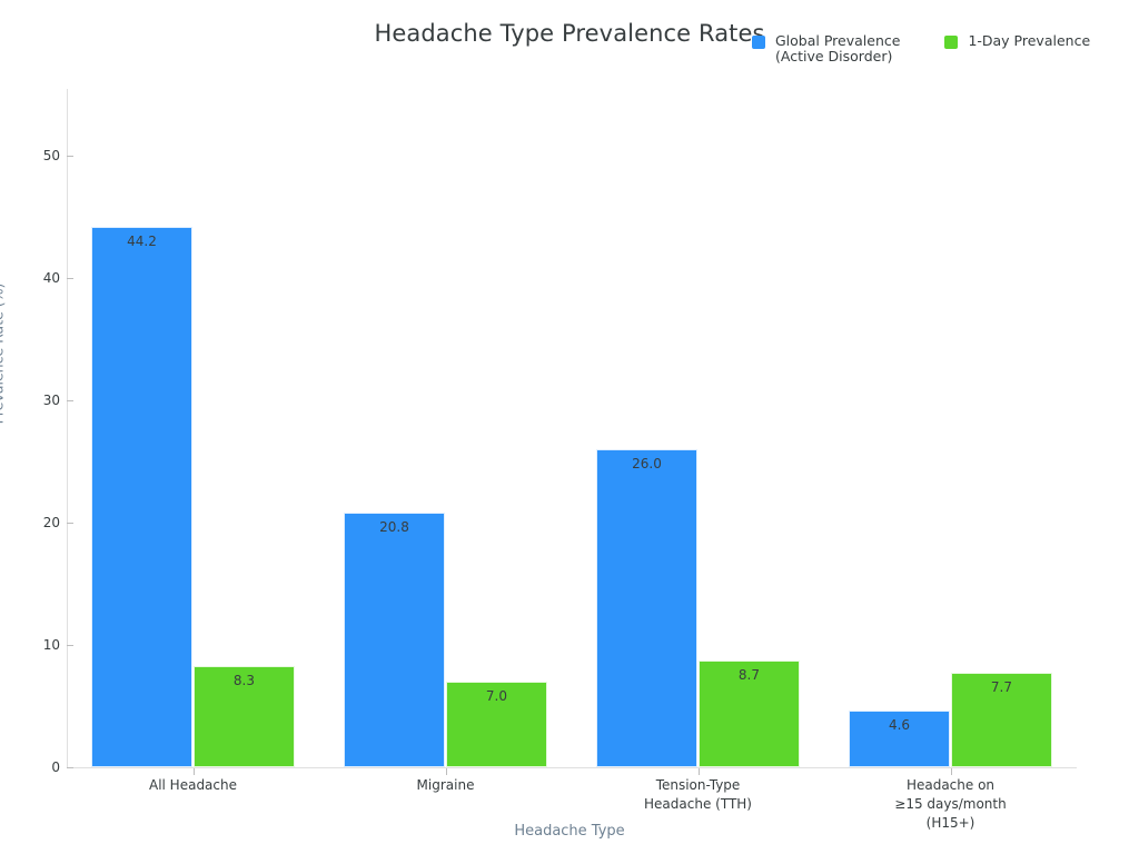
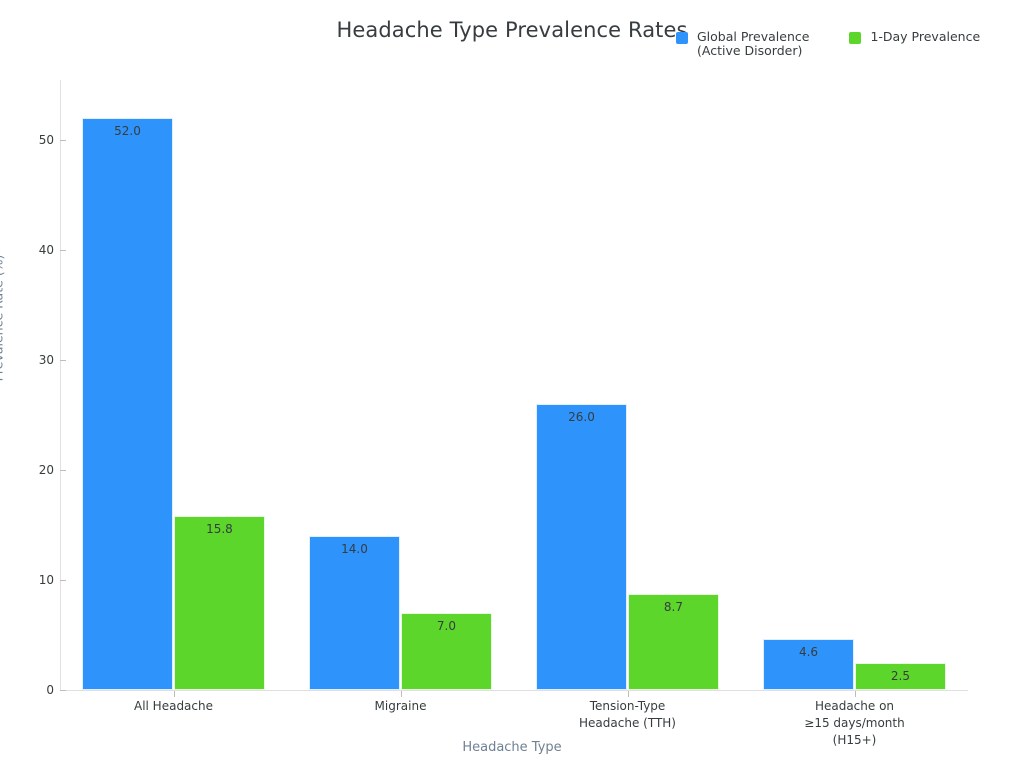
Global Prevalence (Active Disorder)/All Headache: 44.2 -> 52.0
1-Day Prevalence/All Headache: 8.3 -> 15.8
Global Prevalence (Active Disorder)/Migraine: 20.8 -> 14.0
1-Day Prevalence/Headache on ≥15 days/month (H15+): 7.7 -> 2.5
